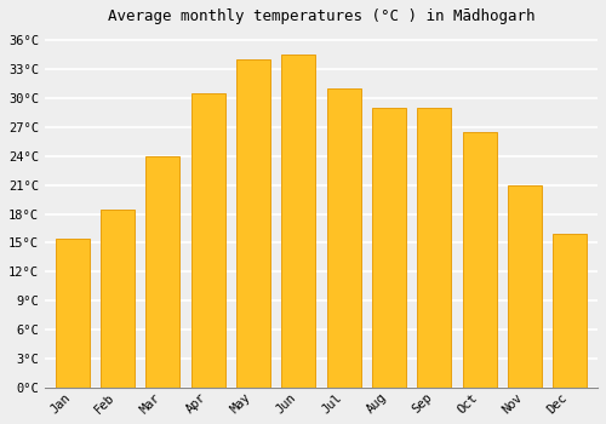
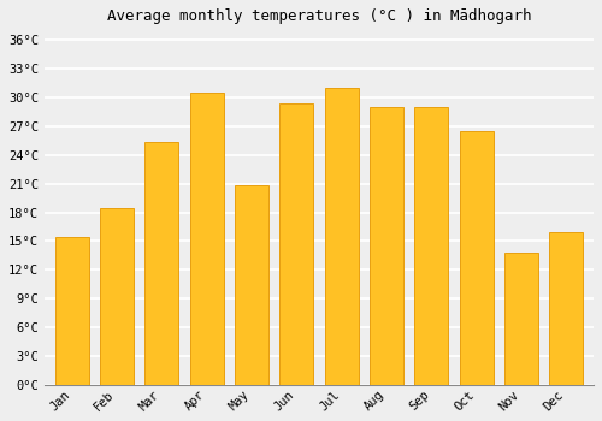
Mar: 24.0°C -> 25.4°C
May: 34.0°C -> 20.8°C
Jun: 34.5°C -> 29.4°C
Nov: 21.0°C -> 13.8°C
